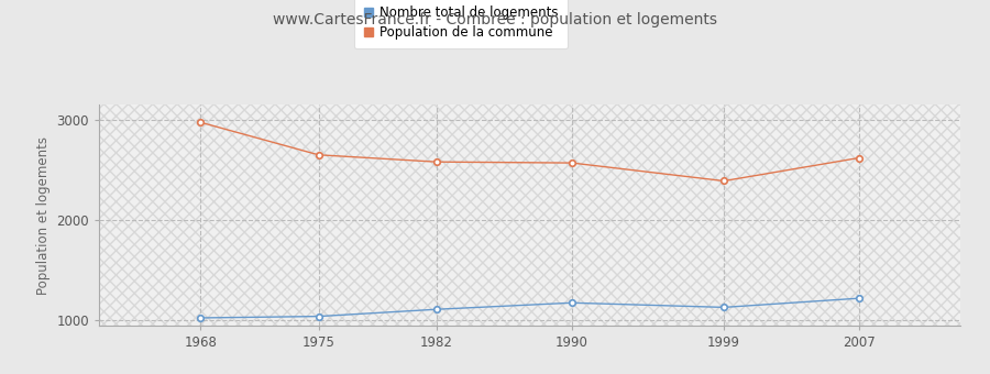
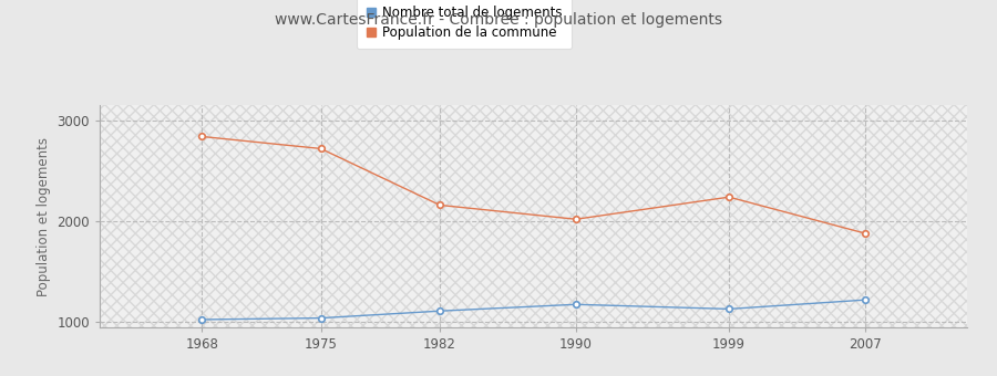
Population de la commune/1968: 2980 -> 2840
Population de la commune/1975: 2650 -> 2720
Population de la commune/1982: 2580 -> 2160
Population de la commune/1990: 2570 -> 2020
Population de la commune/1999: 2390 -> 2240
Population de la commune/2007: 2620 -> 1880
